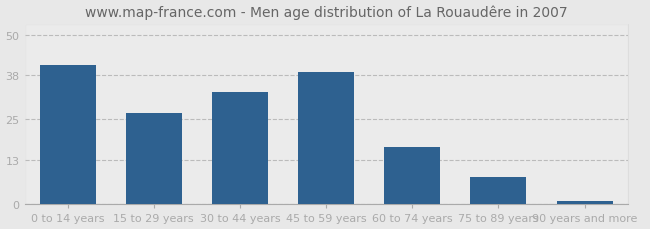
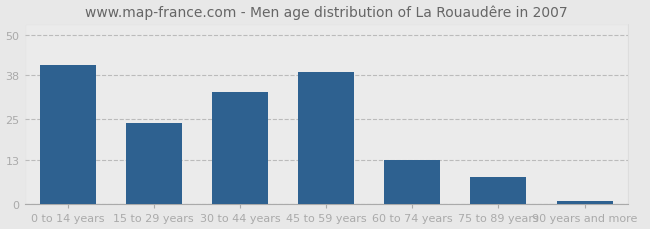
15 to 29 years: 27 -> 24
60 to 74 years: 17 -> 13
